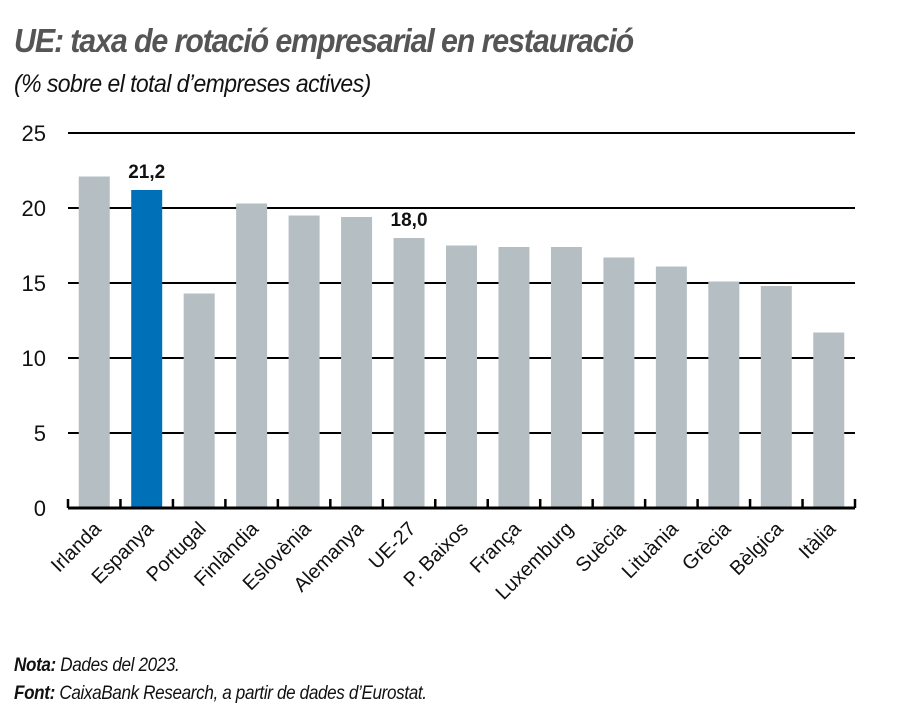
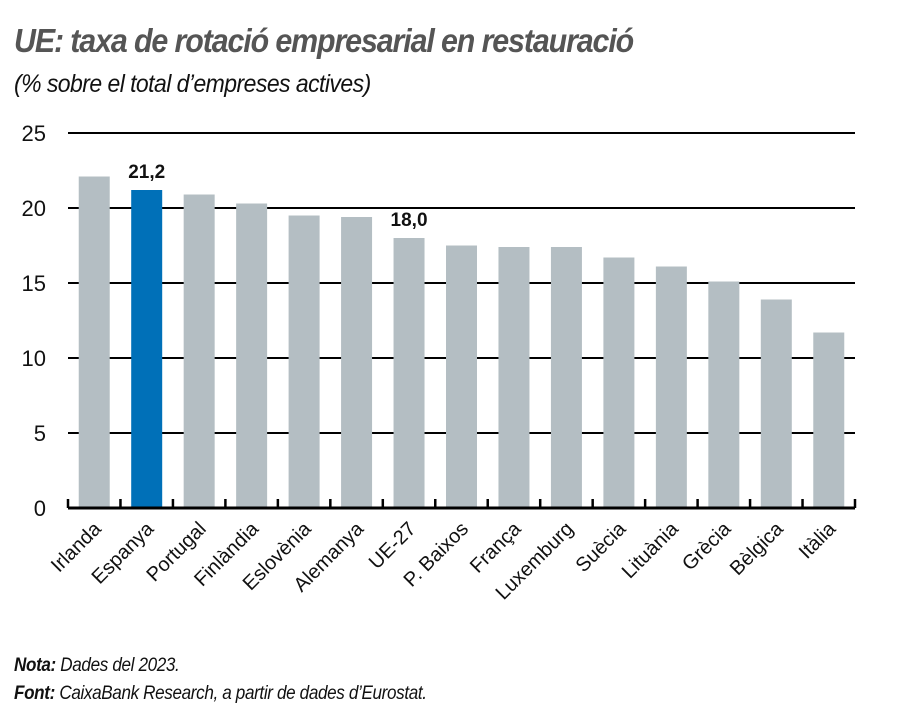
Portugal: 14.3 -> 20.9
Bèlgica: 14.8 -> 13.9
